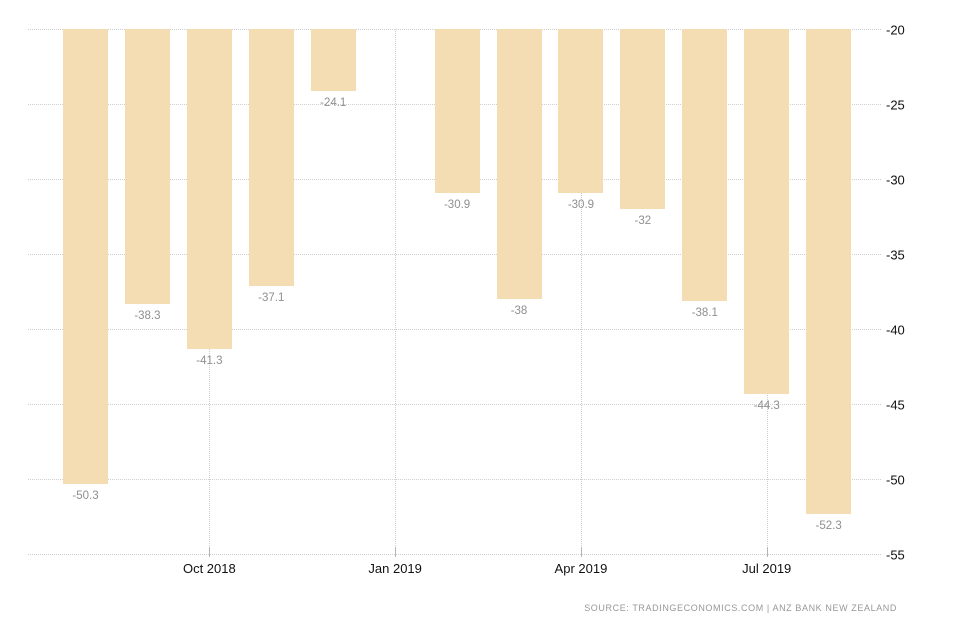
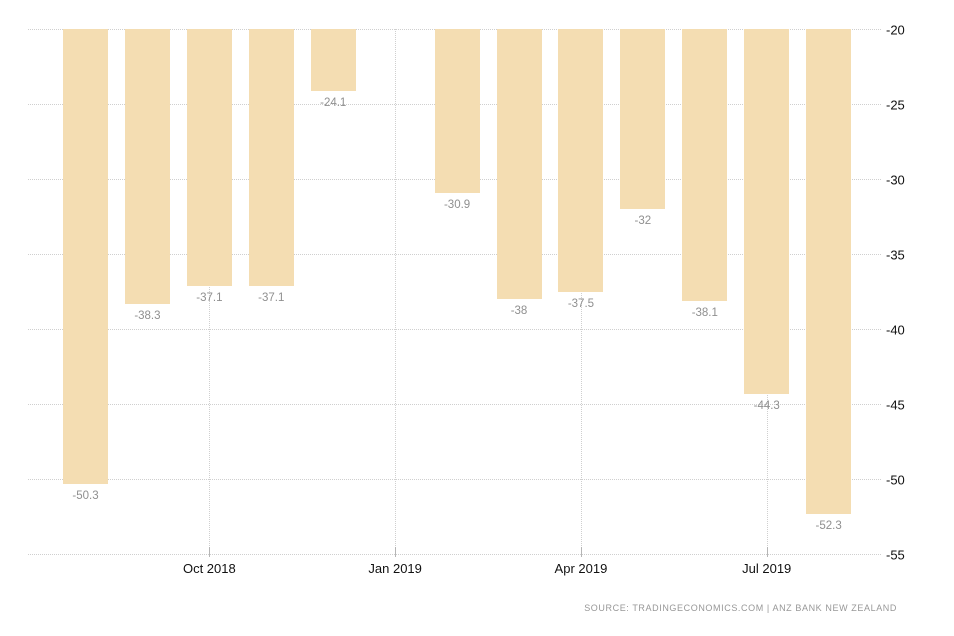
Oct 2018: -41.3 -> -37.1
Apr 2019: -30.9 -> -37.5
